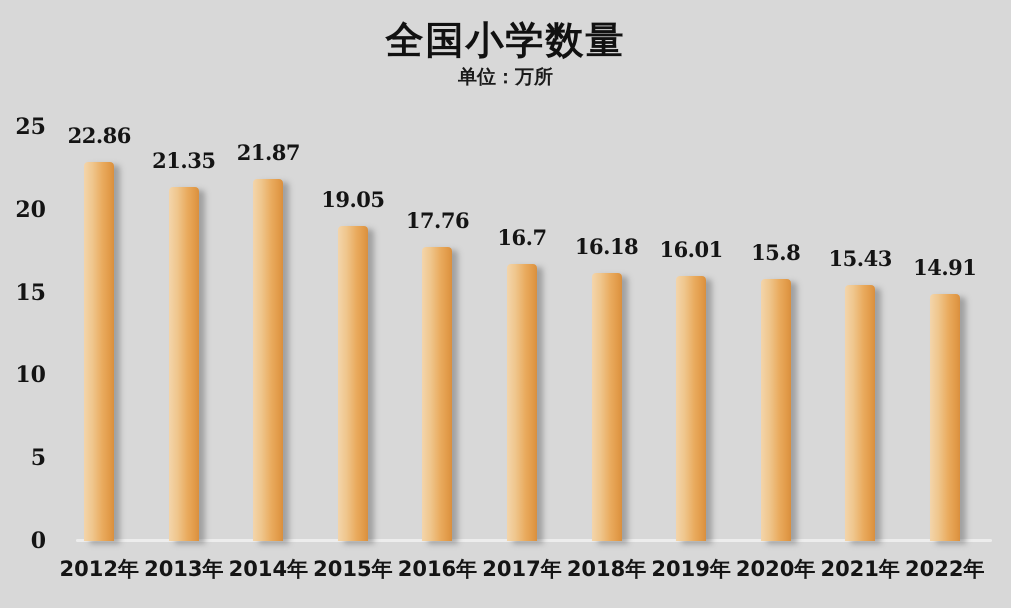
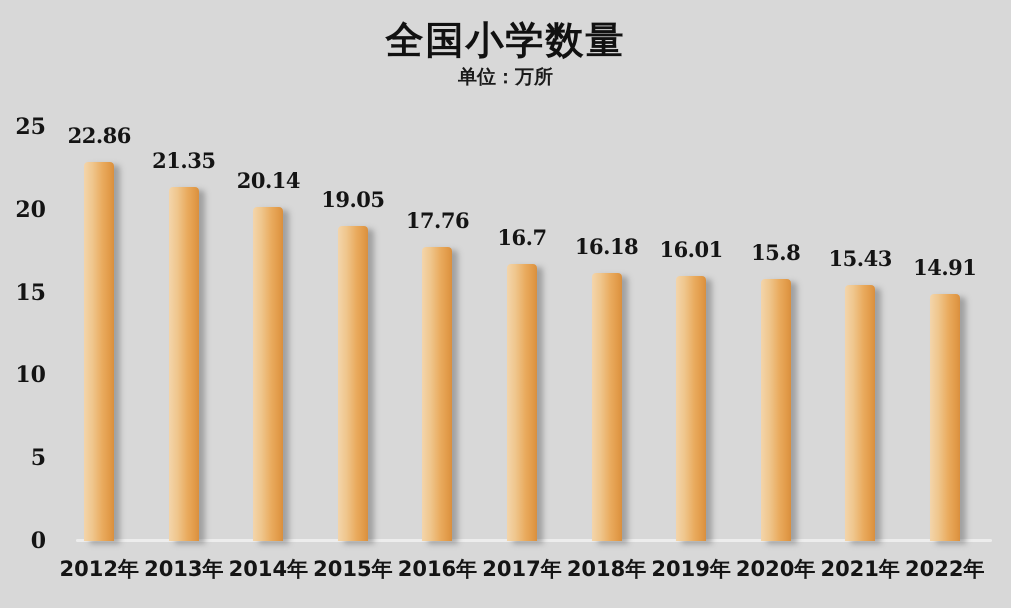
2014年: 21.87 -> 20.14
